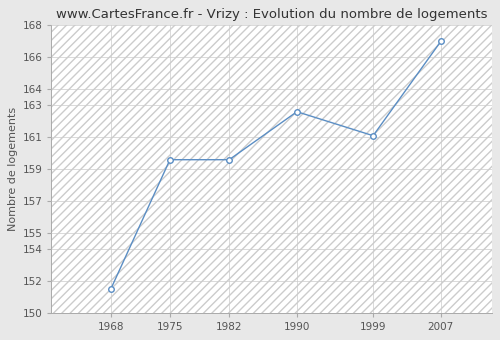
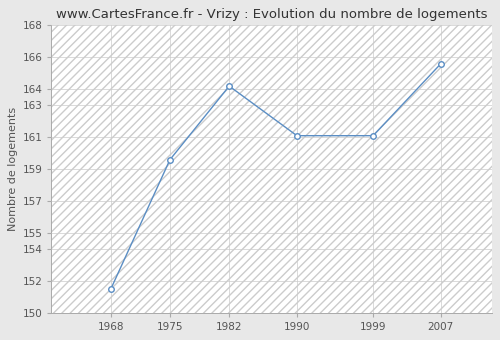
1982: 159.6 -> 164.2
1990: 162.6 -> 161.1
2007: 167.0 -> 165.6
